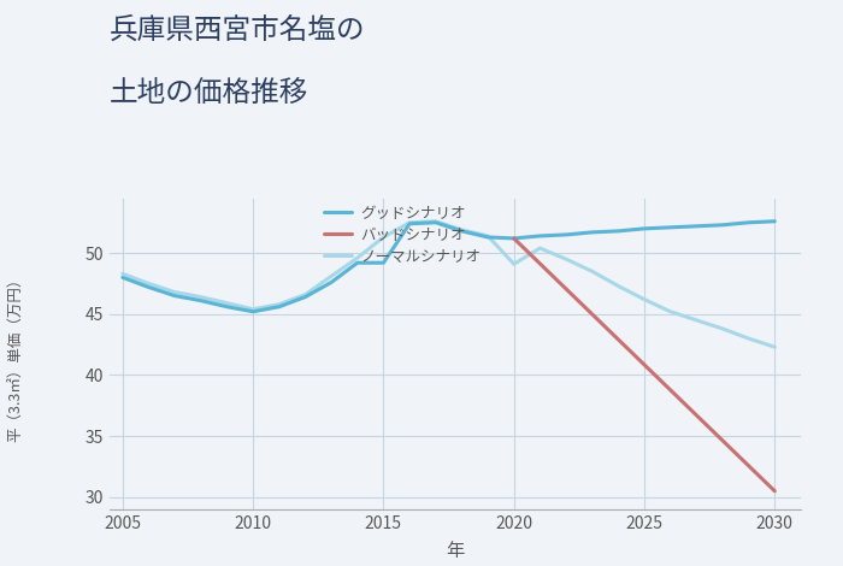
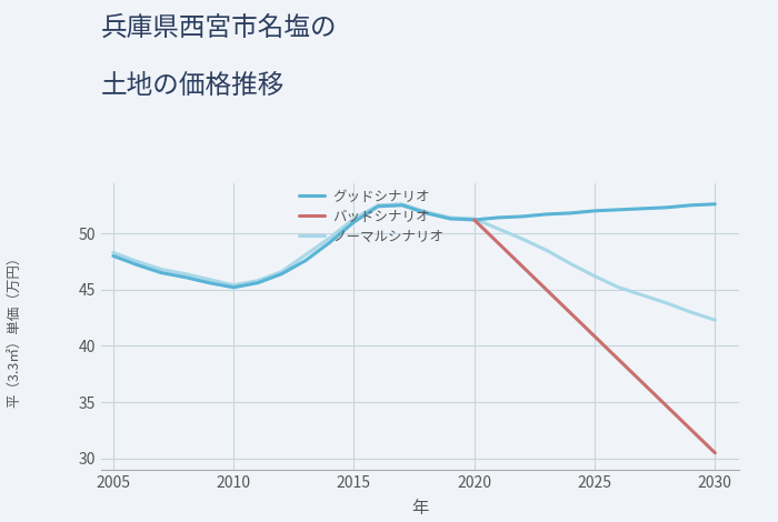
グッドシナリオ/2015: 49.2 -> 51.0
ノーマルシナリオ/2020: 49.1 -> 51.3
